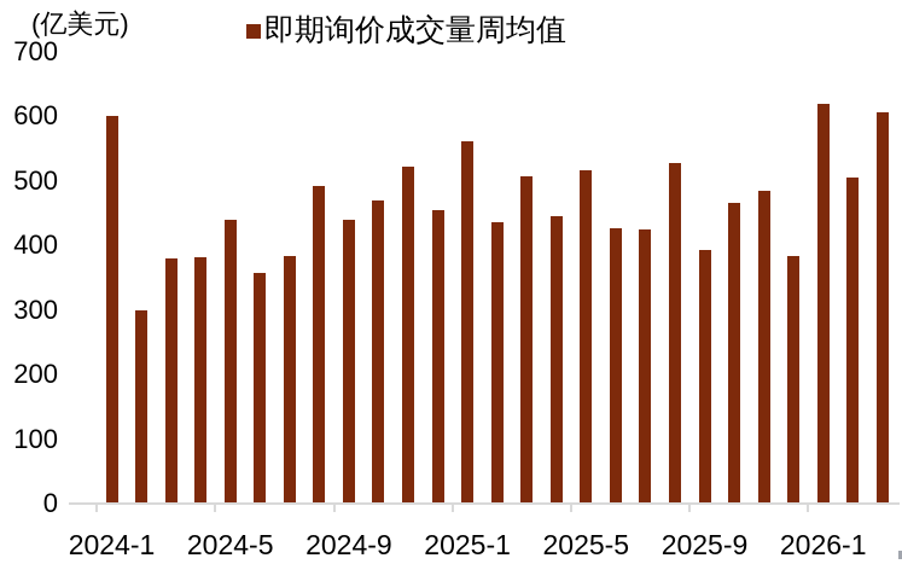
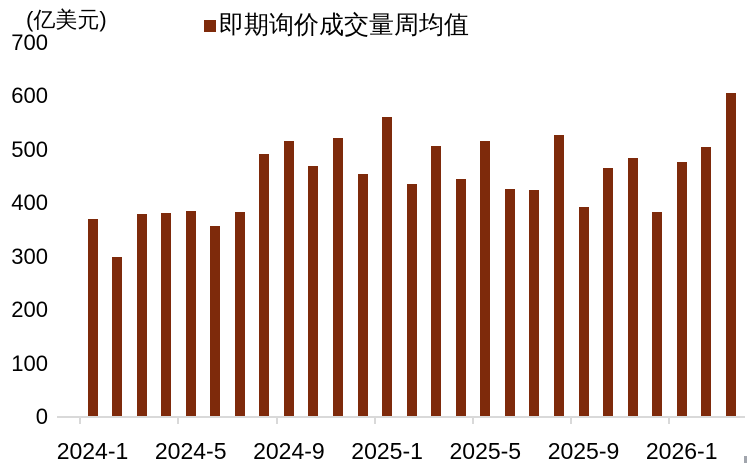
2024-1: 600 -> 370
2024-5: 440 -> 390
2024-9: 440 -> 520
2026-1: 620 -> 480
